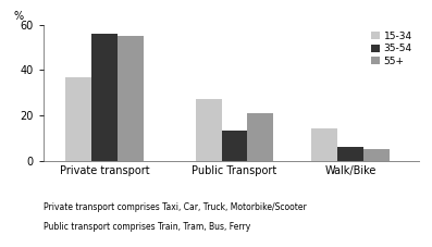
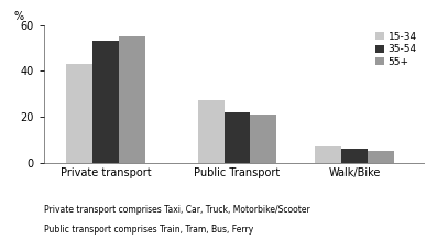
15-34/Private transport: 37 -> 43
35-54/Private transport: 56 -> 53
35-54/Public Transport: 13 -> 22
15-34/Walk/Bike: 14 -> 7
